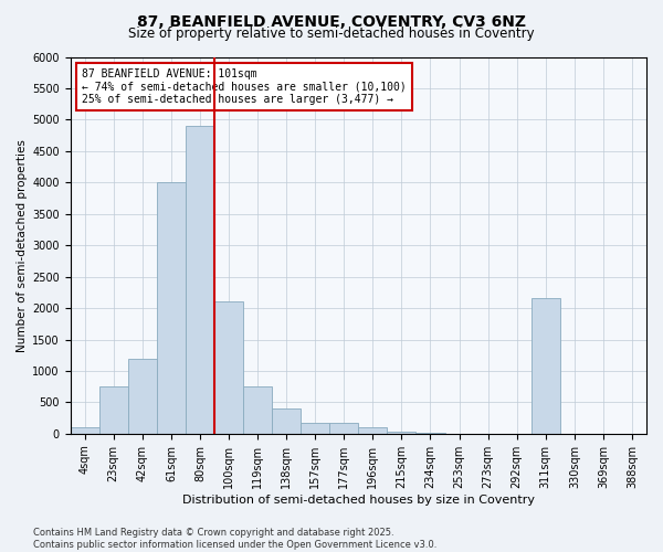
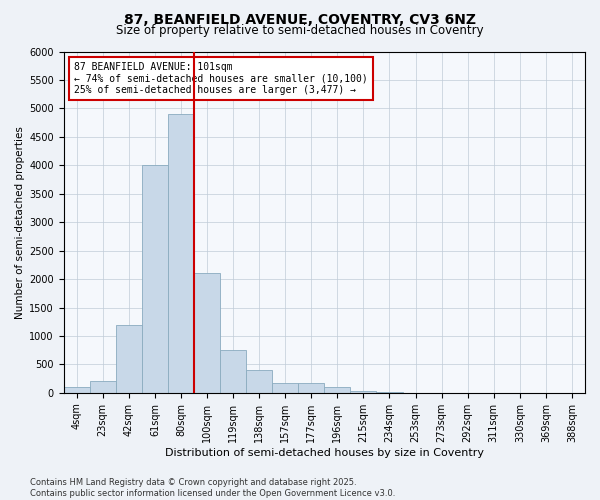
23sqm: 760 -> 200
311sqm: 2160 -> 0
